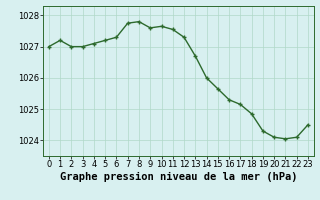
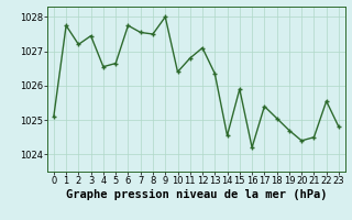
0: 1027.00 -> 1025.10
1: 1027.20 -> 1027.75
2: 1027.00 -> 1027.20
3: 1027.00 -> 1027.45
4: 1027.10 -> 1026.55
5: 1027.20 -> 1026.65
6: 1027.30 -> 1027.75
7: 1027.75 -> 1027.55
8: 1027.80 -> 1027.50
9: 1027.60 -> 1028.00
10: 1027.65 -> 1026.40
11: 1027.55 -> 1026.80
12: 1027.30 -> 1027.10
13: 1026.70 -> 1026.35
14: 1026.00 -> 1024.55
15: 1025.65 -> 1025.90
16: 1025.30 -> 1024.20
17: 1025.15 -> 1025.40
18: 1024.85 -> 1025.05
19: 1024.30 -> 1024.70
20: 1024.10 -> 1024.40
21: 1024.05 -> 1024.50
22: 1024.10 -> 1025.55
23: 1024.50 -> 1024.80
